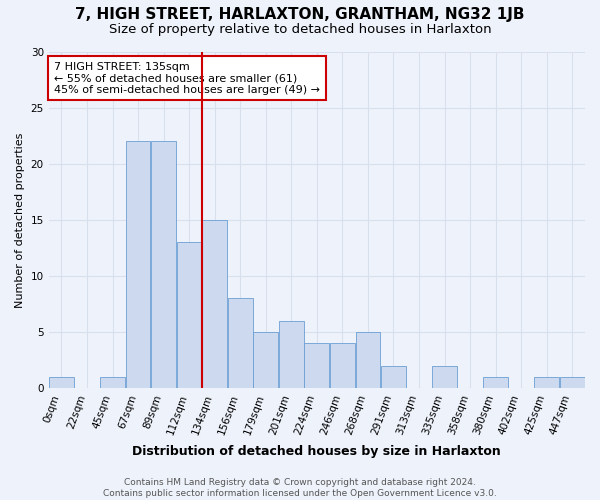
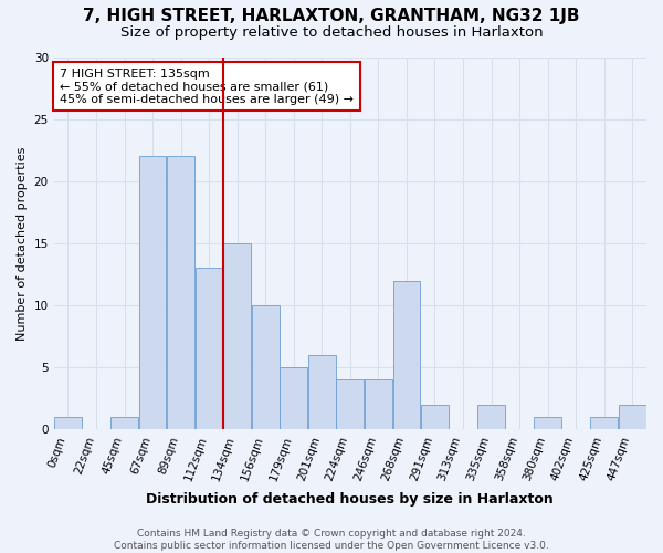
156sqm: 8 -> 10
268sqm: 5 -> 12
447sqm: 1 -> 2
